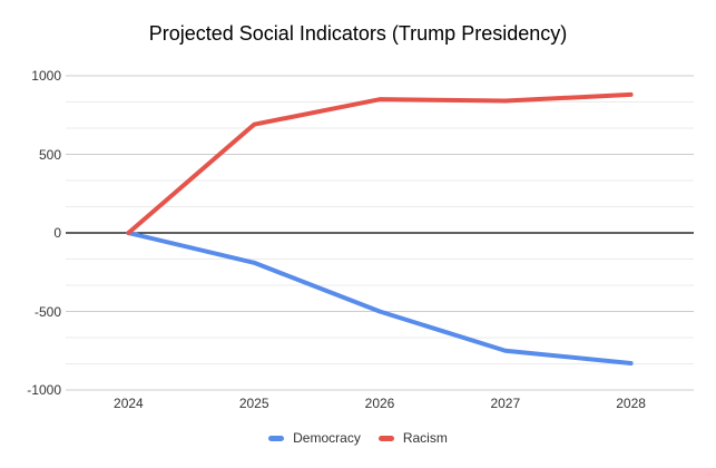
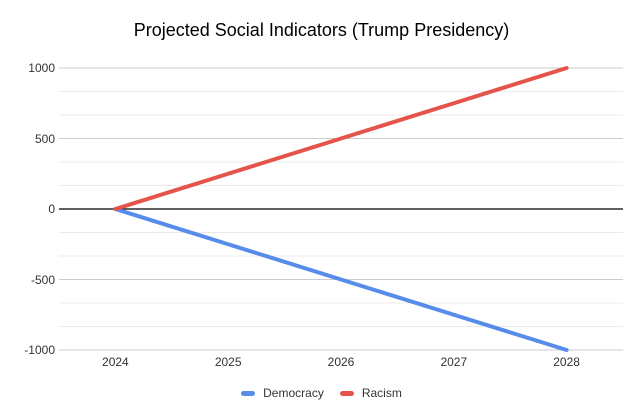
Democracy/2025: -190 -> -250
Racism/2025: 690 -> 250
Racism/2026: 850 -> 500
Racism/2027: 840 -> 750
Democracy/2028: -830 -> -1000
Racism/2028: 880 -> 1000
